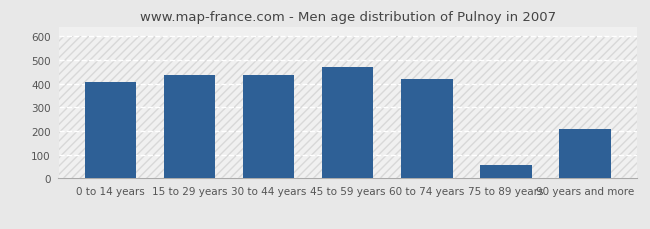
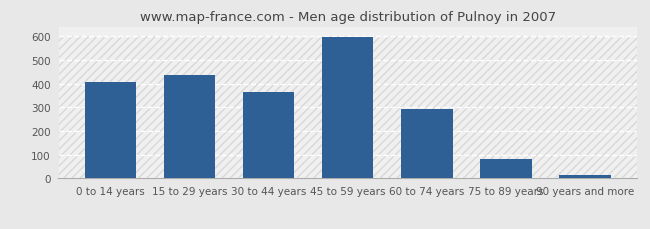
30 to 44 years: 435 -> 364
45 to 59 years: 470 -> 597
60 to 74 years: 420 -> 291
75 to 89 years: 55 -> 82
90 years and more: 210 -> 14
